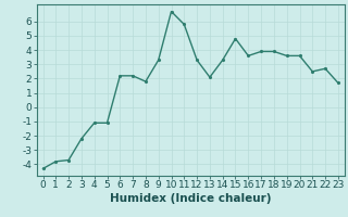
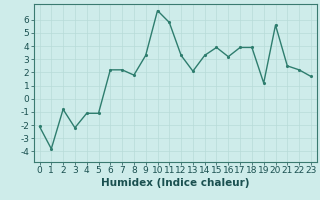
0: -4.3 -> -2.1
2: -3.7 -> -0.8
15: 4.8 -> 3.9
16: 3.6 -> 3.2
19: 3.6 -> 1.2
20: 3.6 -> 5.6
22: 2.7 -> 2.2
